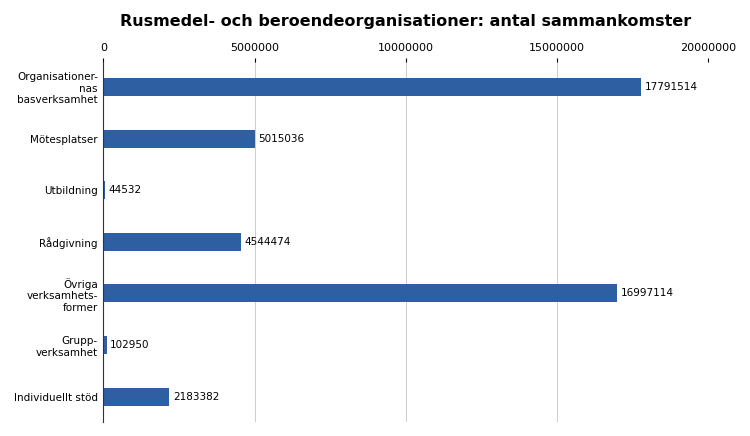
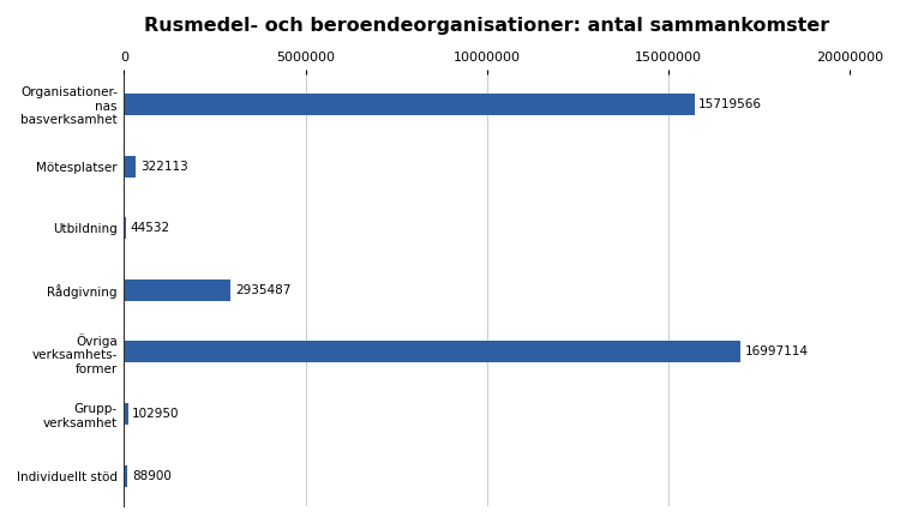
Organisationer- nas basverksamhet: 17791514 -> 15719566
Mötesplatser: 5015036 -> 322113
Rådgivning: 4544474 -> 2935487
Individuellt stöd: 2183382 -> 88900
